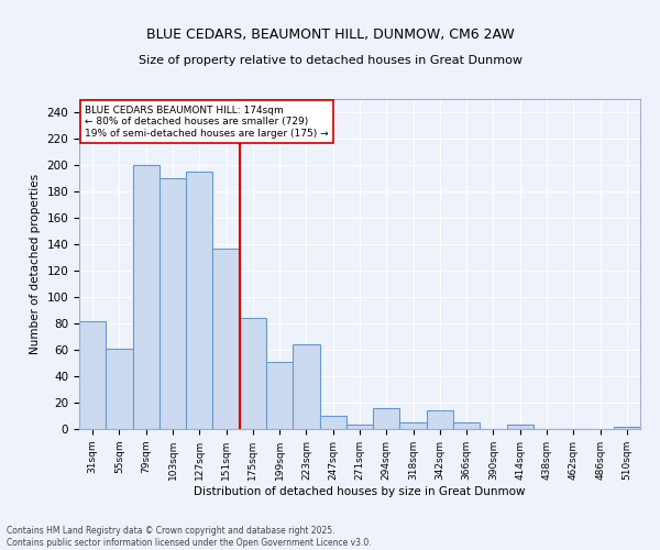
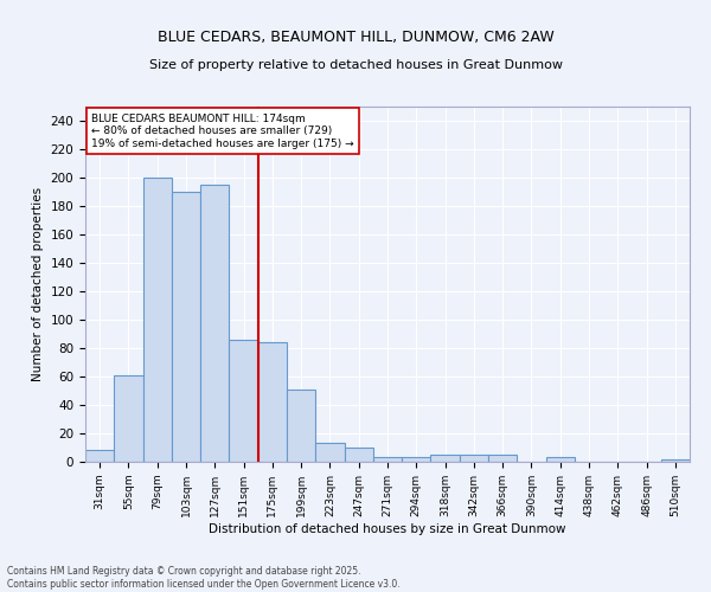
31sqm: 82 -> 8
151sqm: 137 -> 86
223sqm: 64 -> 13
294sqm: 16 -> 3
342sqm: 14 -> 5
